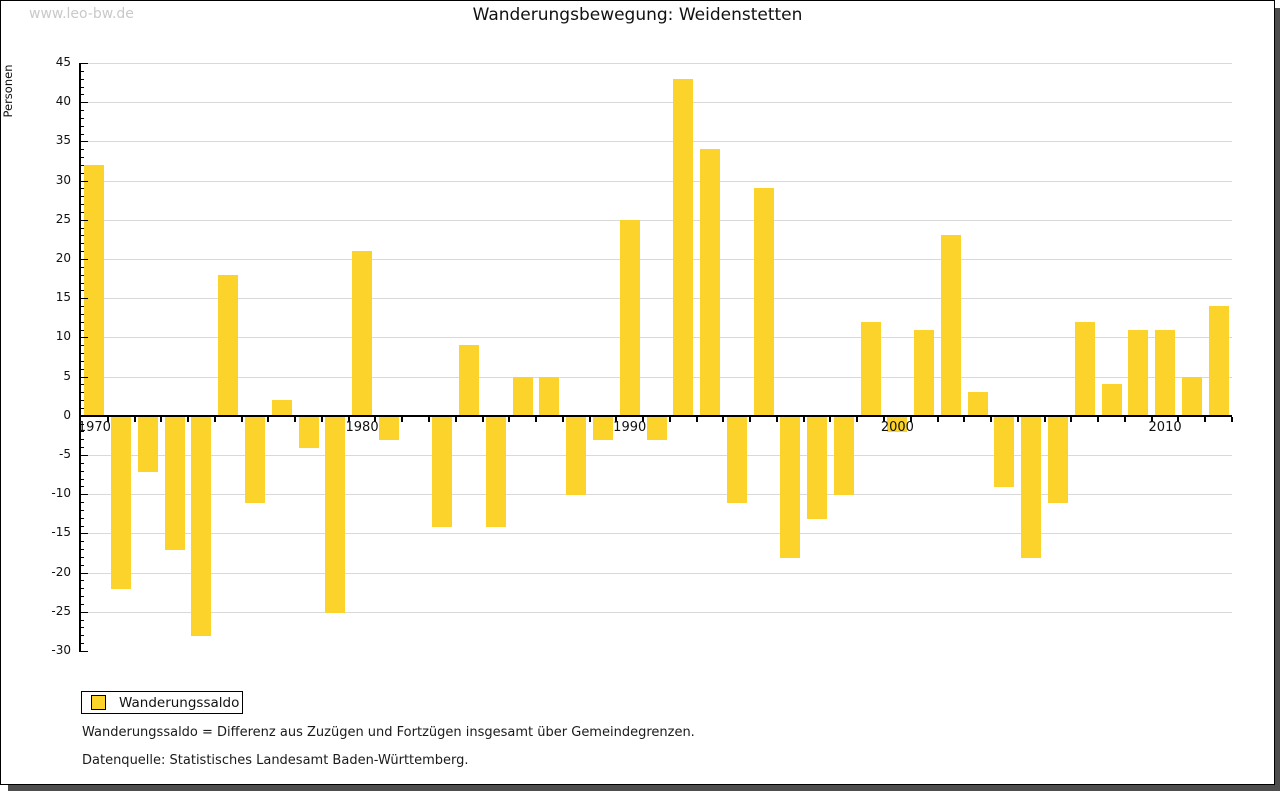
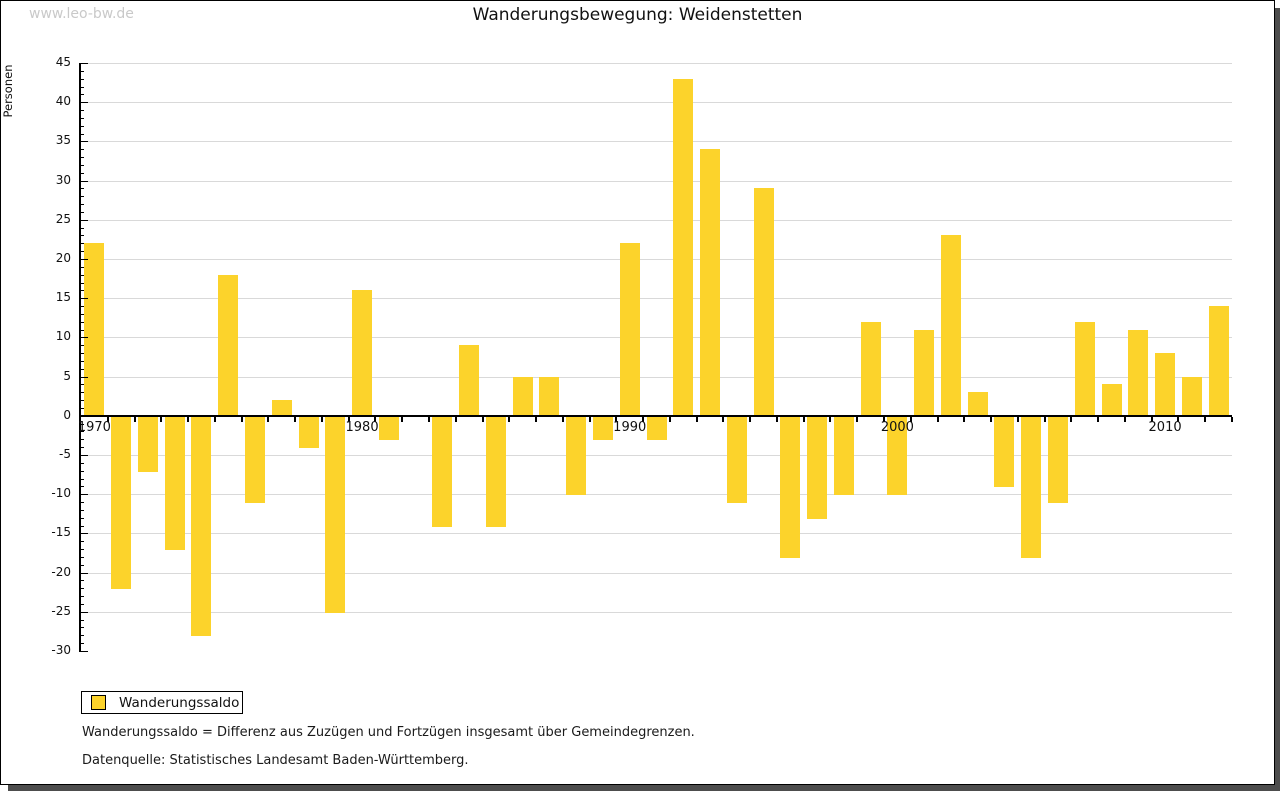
1970: 32 -> 22
1980: 21 -> 16
1990: 25 -> 22
2000: -2 -> -10
2010: 11 -> 8
